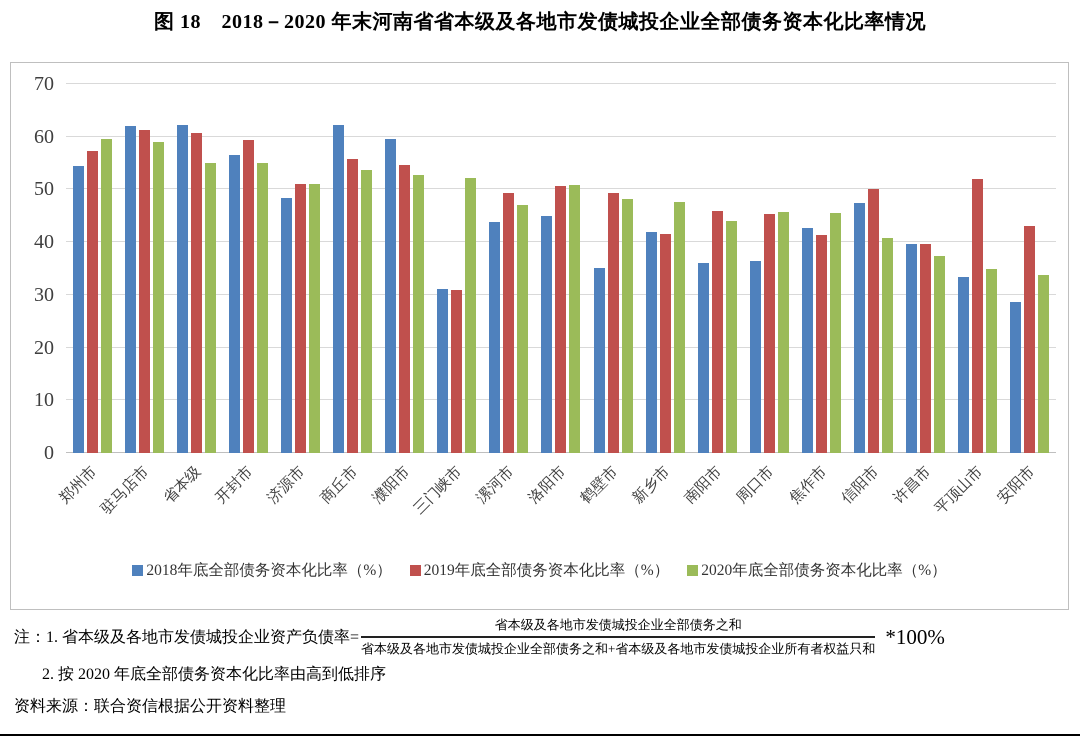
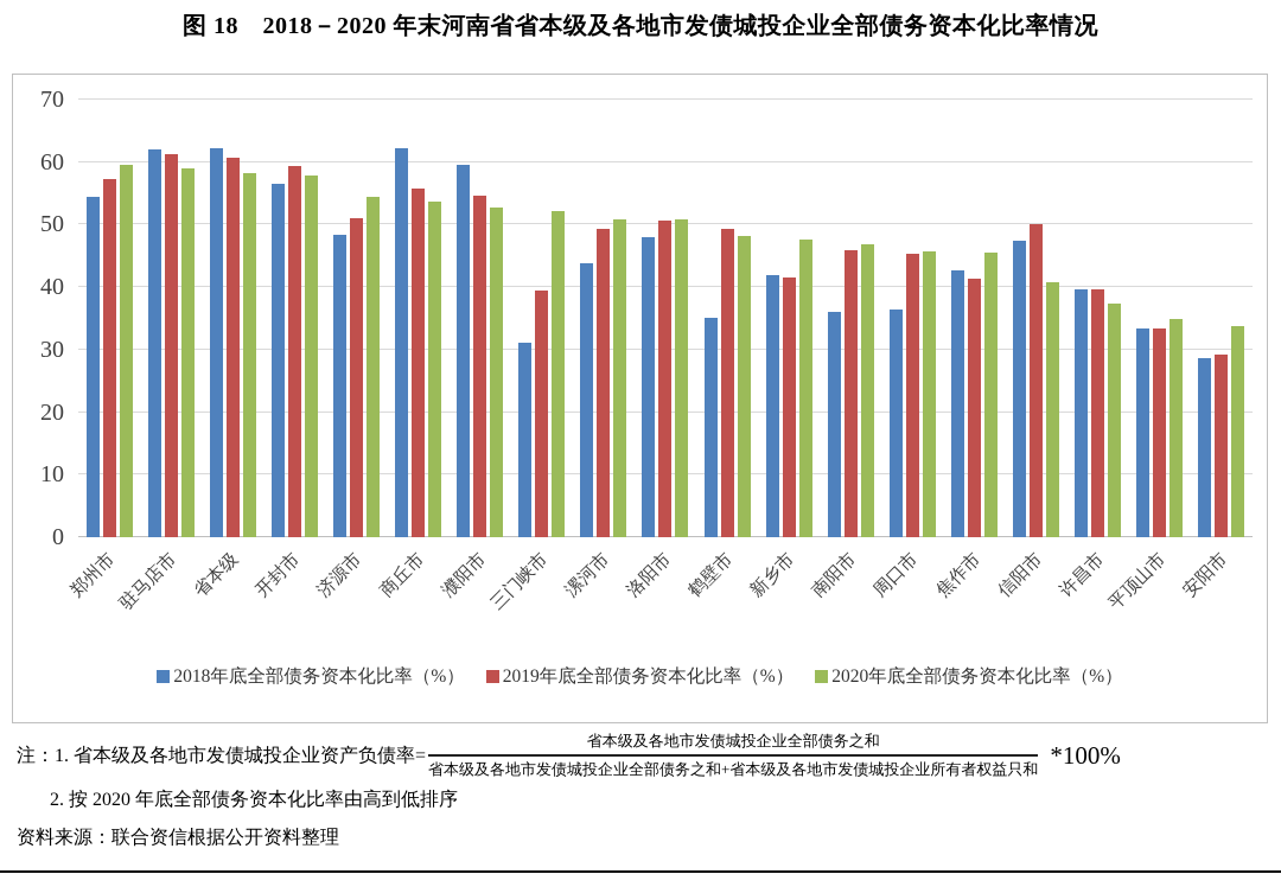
2020年底全部债务资本化比率（%）/省本级: 55 -> 58
2020年底全部债务资本化比率（%）/开封市: 55 -> 58
2020年底全部债务资本化比率（%）/济源市: 51 -> 54
2019年底全部债务资本化比率（%）/三门峡市: 31 -> 40
2020年底全部债务资本化比率（%）/漯河市: 47 -> 51
2018年底全部债务资本化比率（%）/洛阳市: 45 -> 48
2020年底全部债务资本化比率（%）/南阳市: 44 -> 47
2019年底全部债务资本化比率（%）/平顶山市: 52 -> 33
2019年底全部债务资本化比率（%）/安阳市: 43 -> 29
